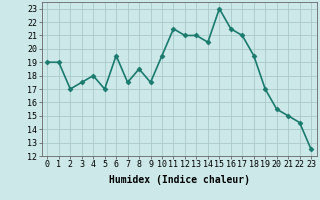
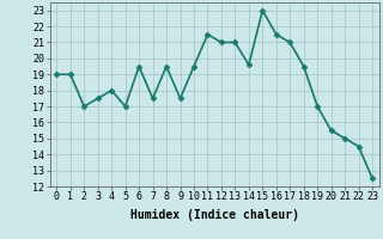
8: 18.5 -> 19.5
14: 20.5 -> 19.6
